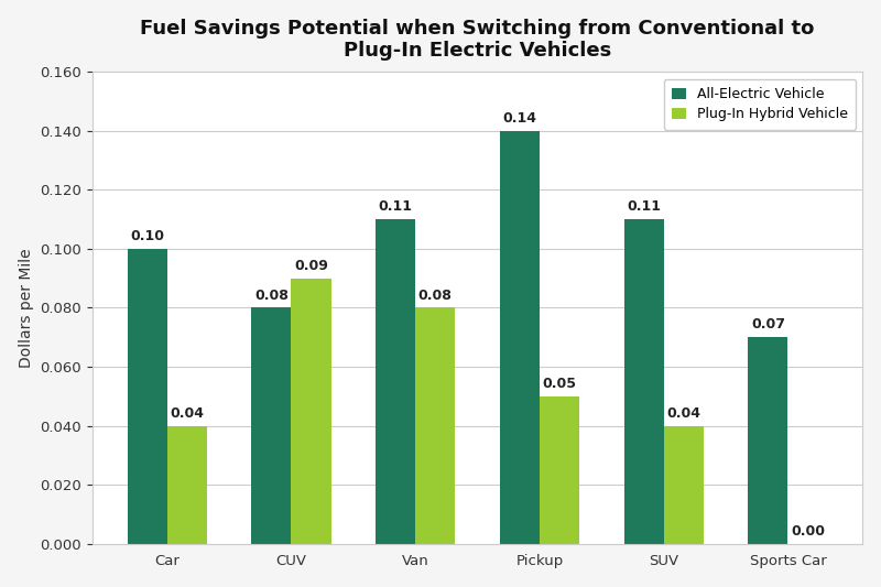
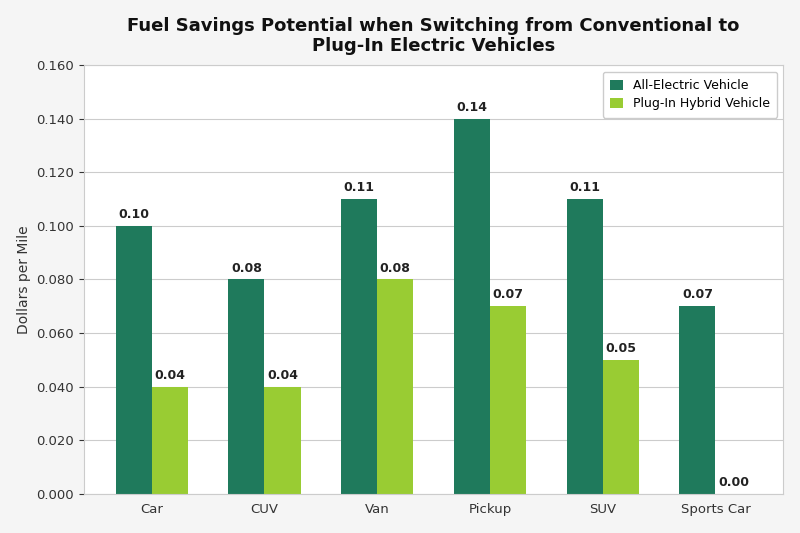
Plug-In Hybrid Vehicle/CUV: 0.09 -> 0.04
Plug-In Hybrid Vehicle/Pickup: 0.05 -> 0.07
Plug-In Hybrid Vehicle/SUV: 0.04 -> 0.05
